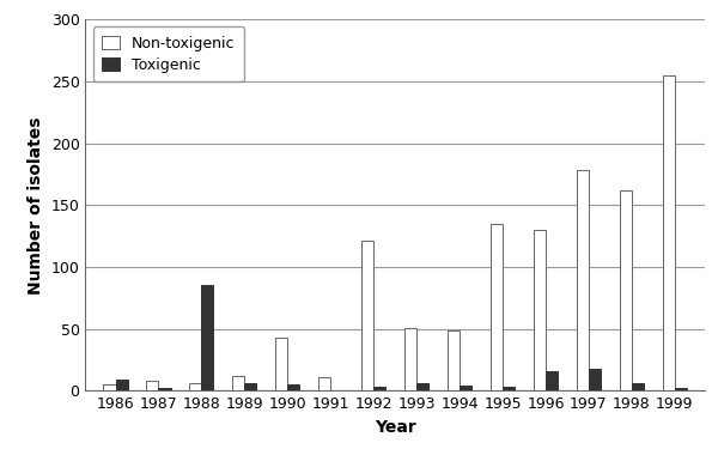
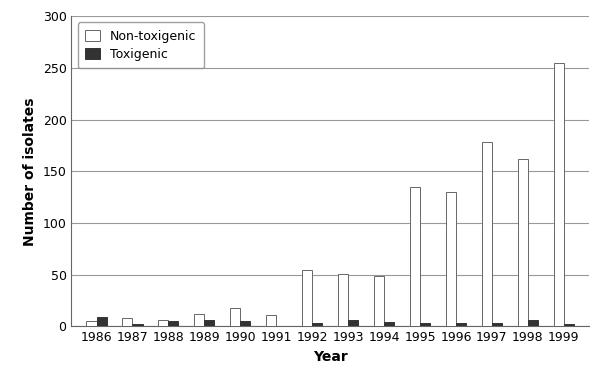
Toxigenic/1988: 86 -> 5
Non-toxigenic/1990: 43 -> 18
Non-toxigenic/1992: 121 -> 55
Toxigenic/1996: 16 -> 3
Toxigenic/1997: 18 -> 3
